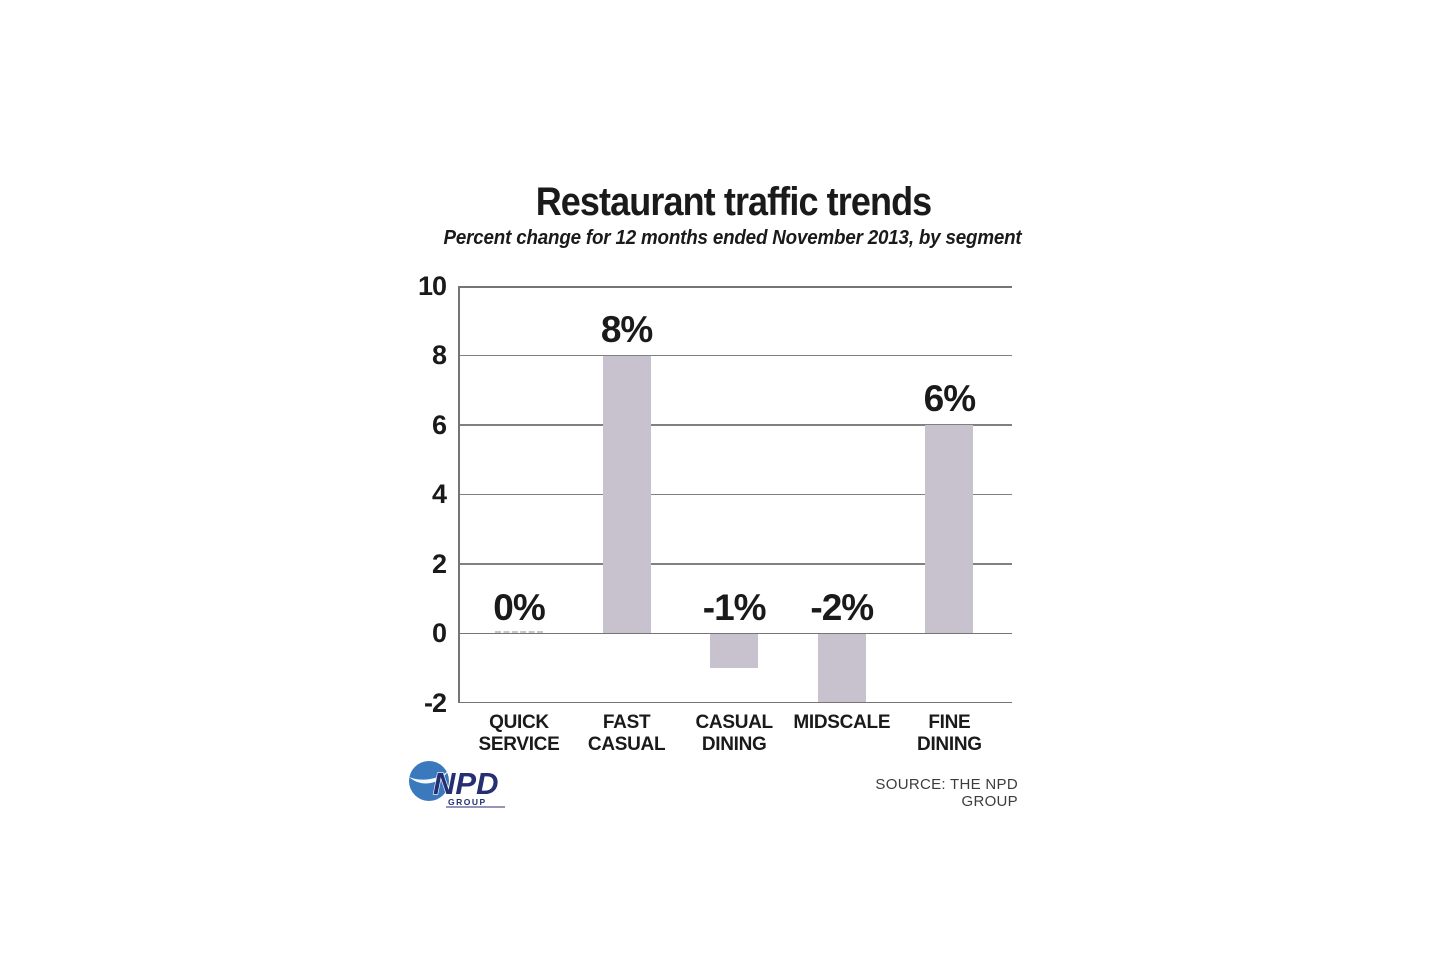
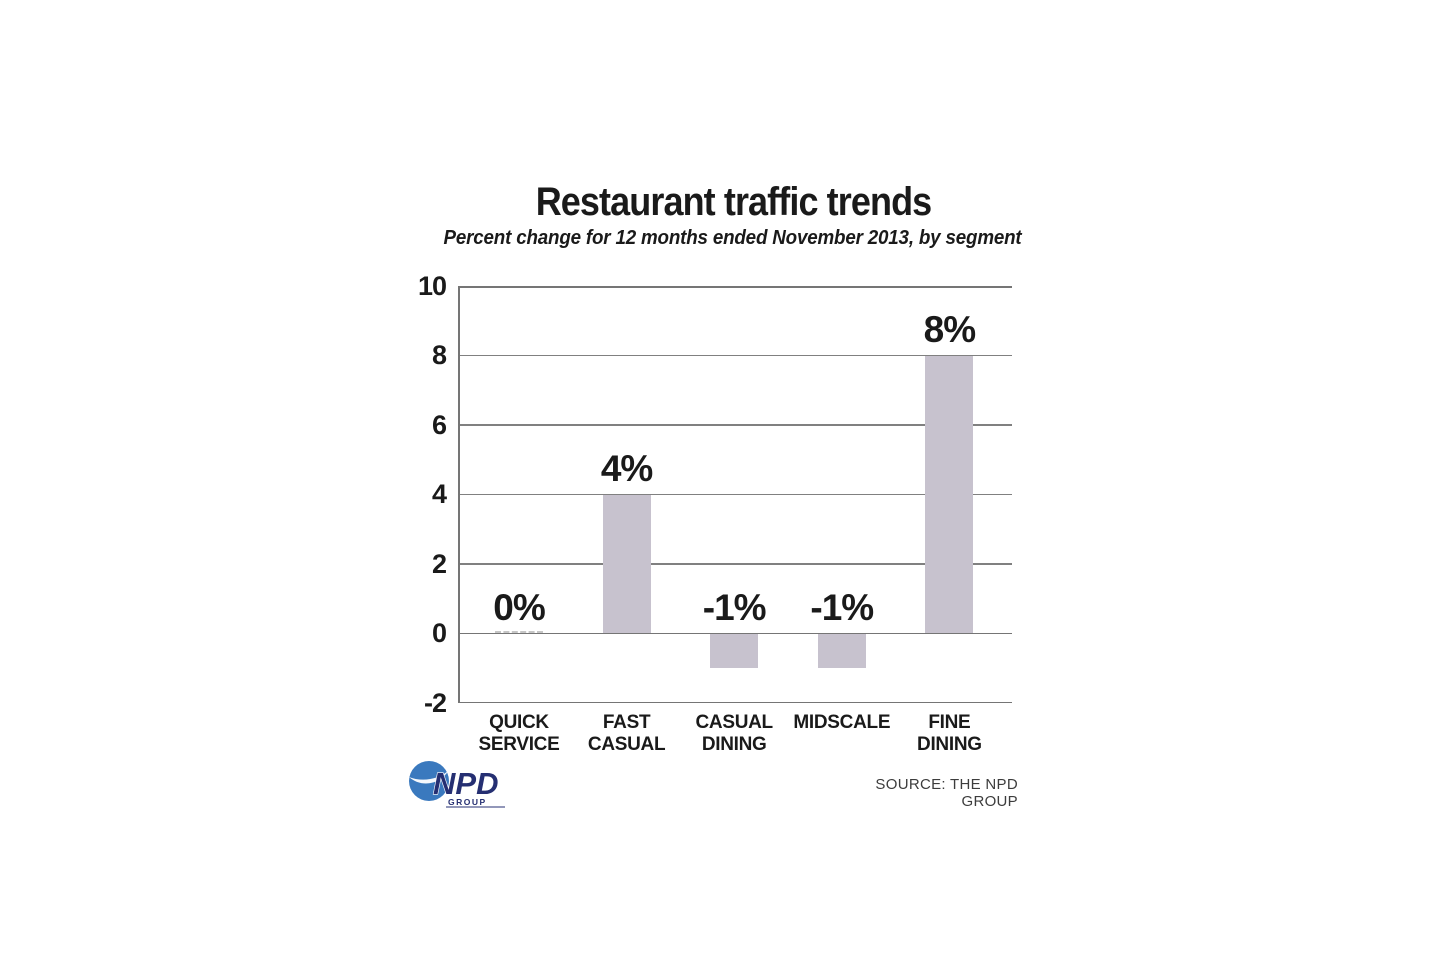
FAST CASUAL: 8% -> 4%
MIDSCALE: -2% -> -1%
FINE DINING: 6% -> 8%
